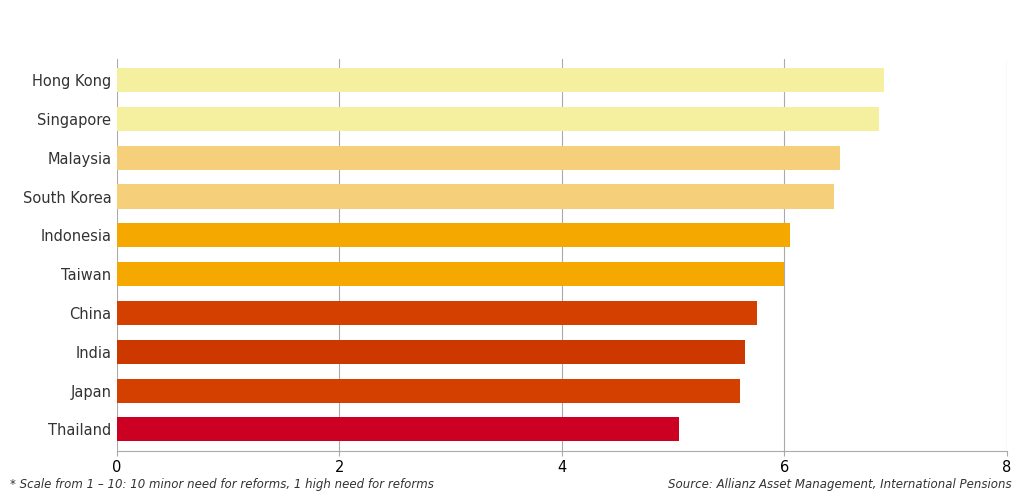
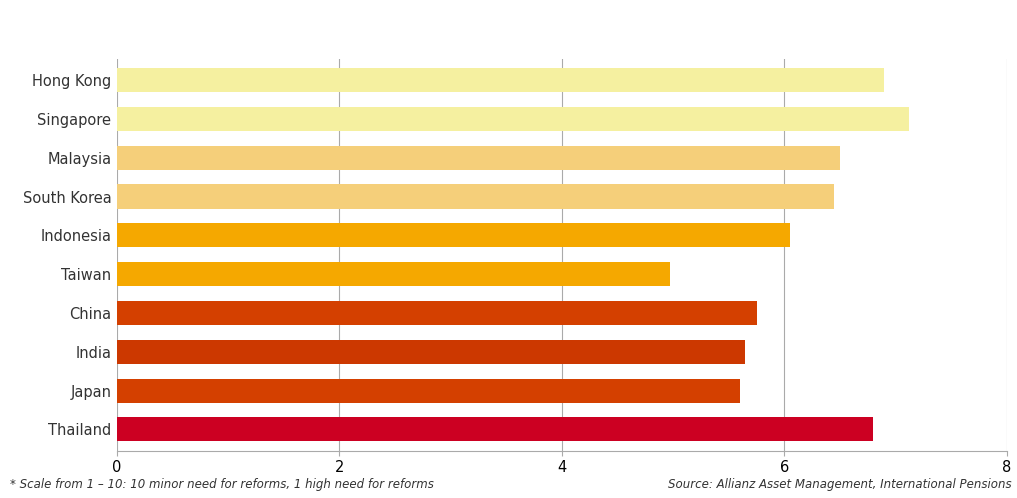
Singapore: 6.85 -> 7.12
Taiwan: 6.00 -> 4.97
Thailand: 5.05 -> 6.80
